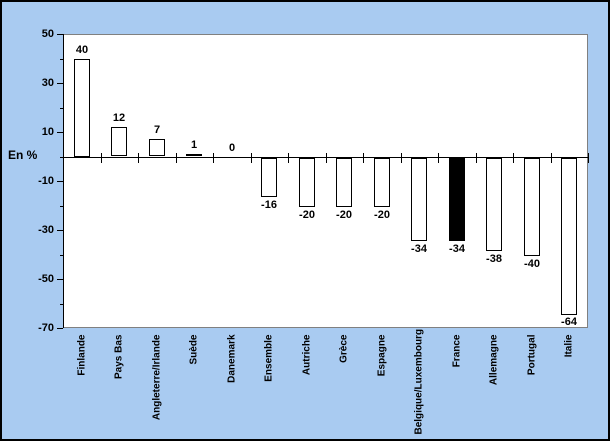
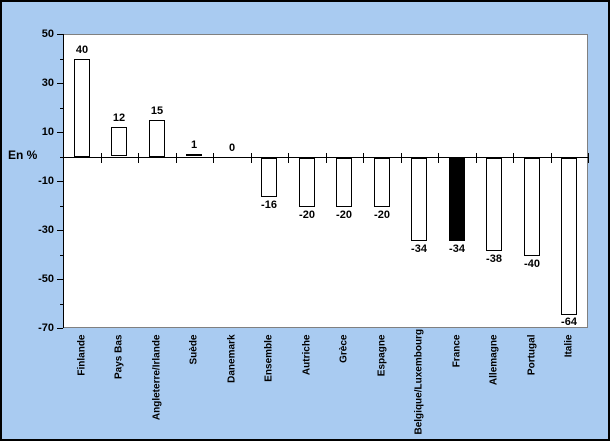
Angleterre/Irlande: 7 -> 15
